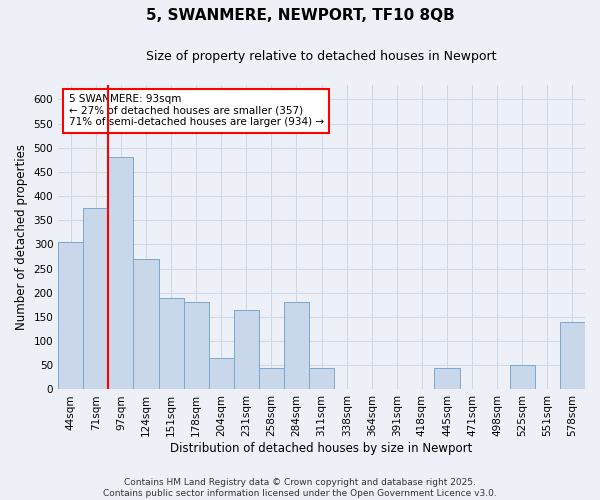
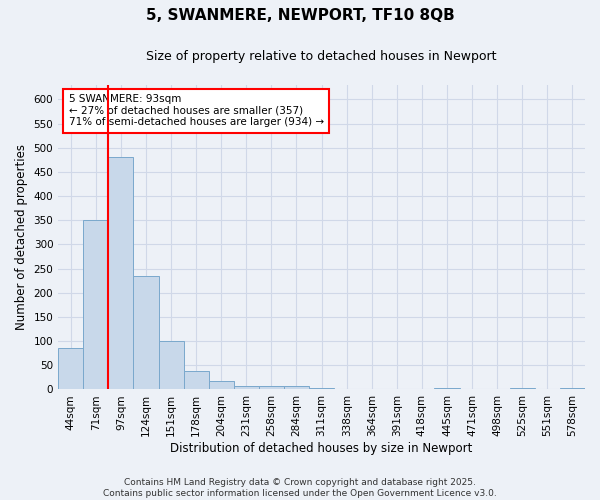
44sqm: 305 -> 85
71sqm: 375 -> 350
124sqm: 270 -> 235
151sqm: 190 -> 100
178sqm: 180 -> 38
204sqm: 65 -> 17
231sqm: 165 -> 7
258sqm: 45 -> 7
284sqm: 180 -> 7
311sqm: 45 -> 3
445sqm: 45 -> 3
525sqm: 50 -> 3
578sqm: 140 -> 3
